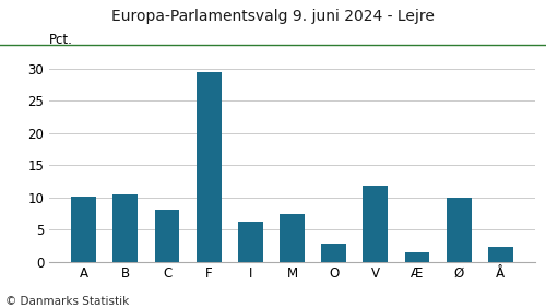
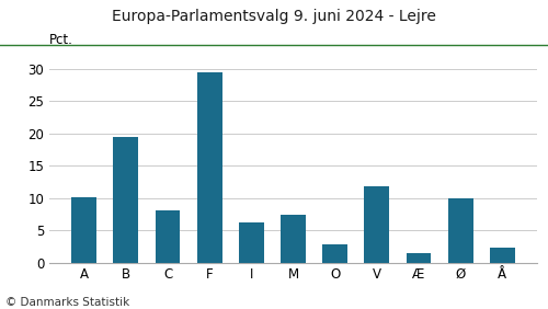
B: 10.4 -> 19.4
